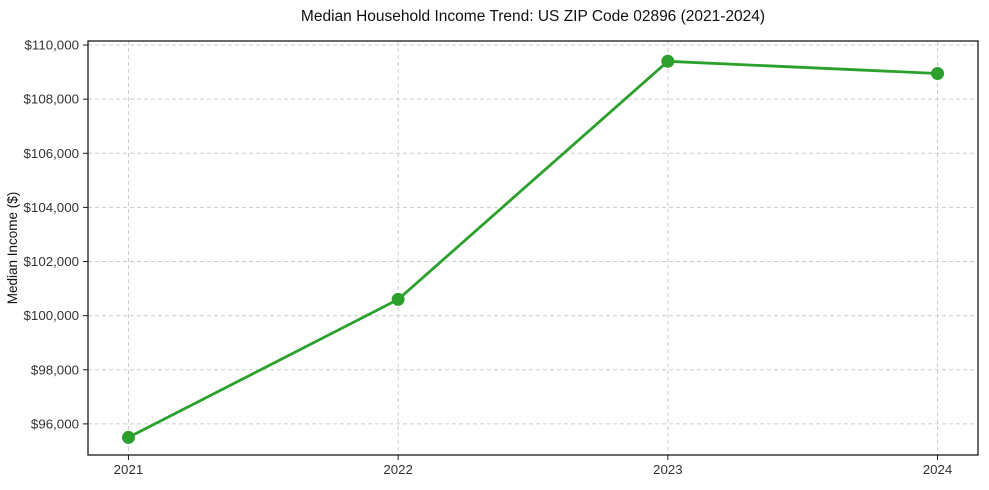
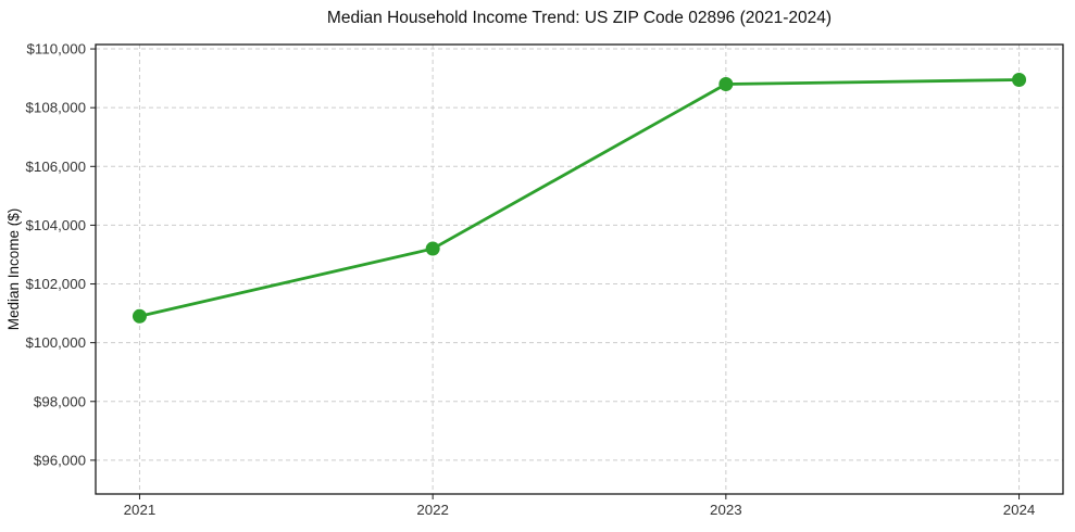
2021: $95500 -> $100900
2022: $100600 -> $103200
2023: $109400 -> $108800
